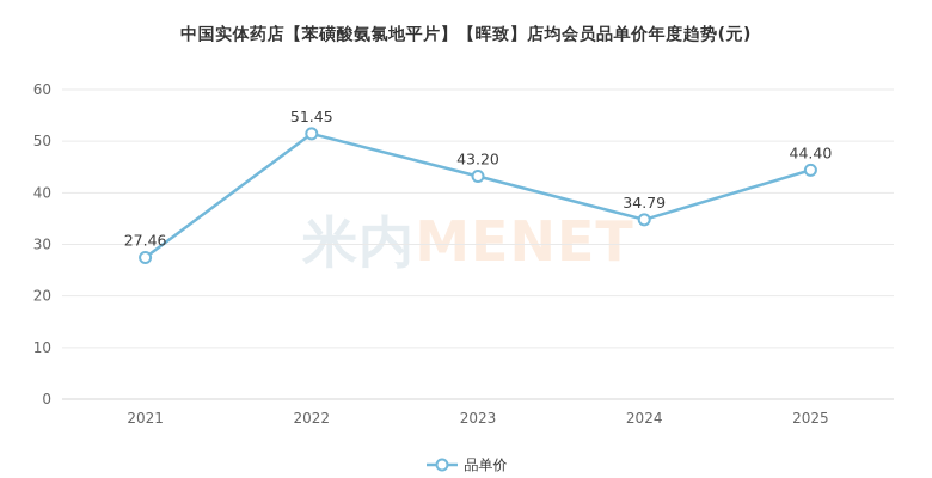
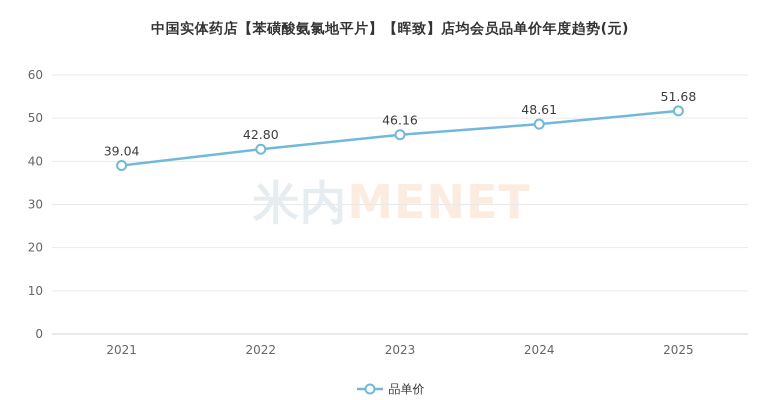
2021: 27.46 -> 39.04
2022: 51.45 -> 42.80
2023: 43.20 -> 46.16
2024: 34.79 -> 48.61
2025: 44.40 -> 51.68
